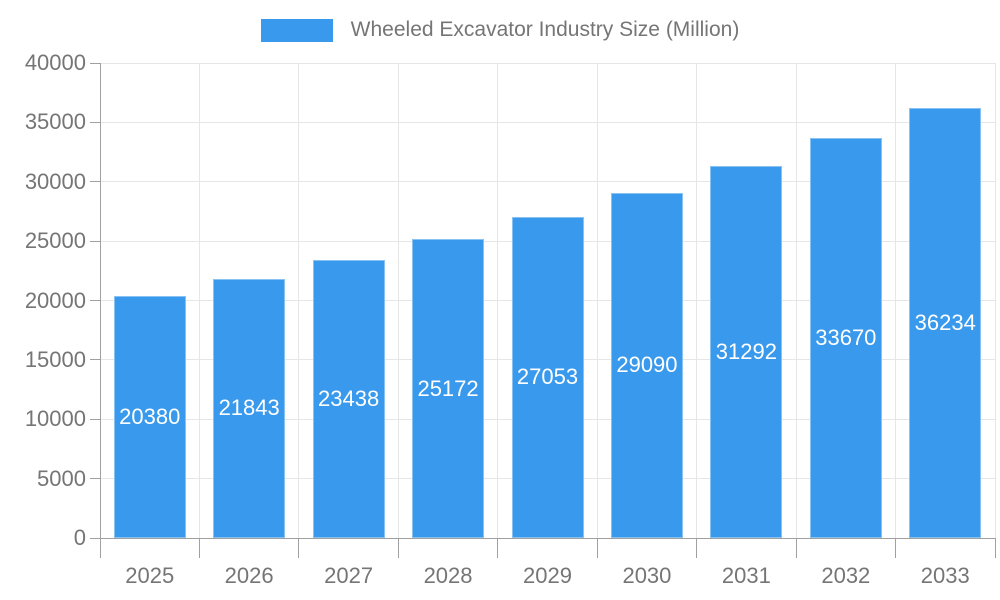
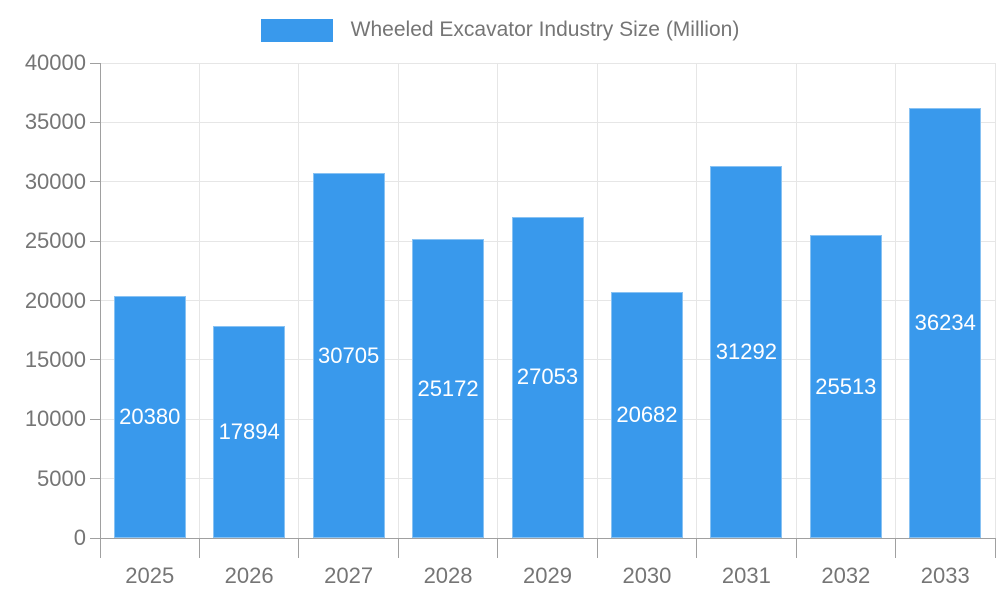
2026: 21843 -> 17894
2027: 23438 -> 30705
2030: 29090 -> 20682
2032: 33670 -> 25513
